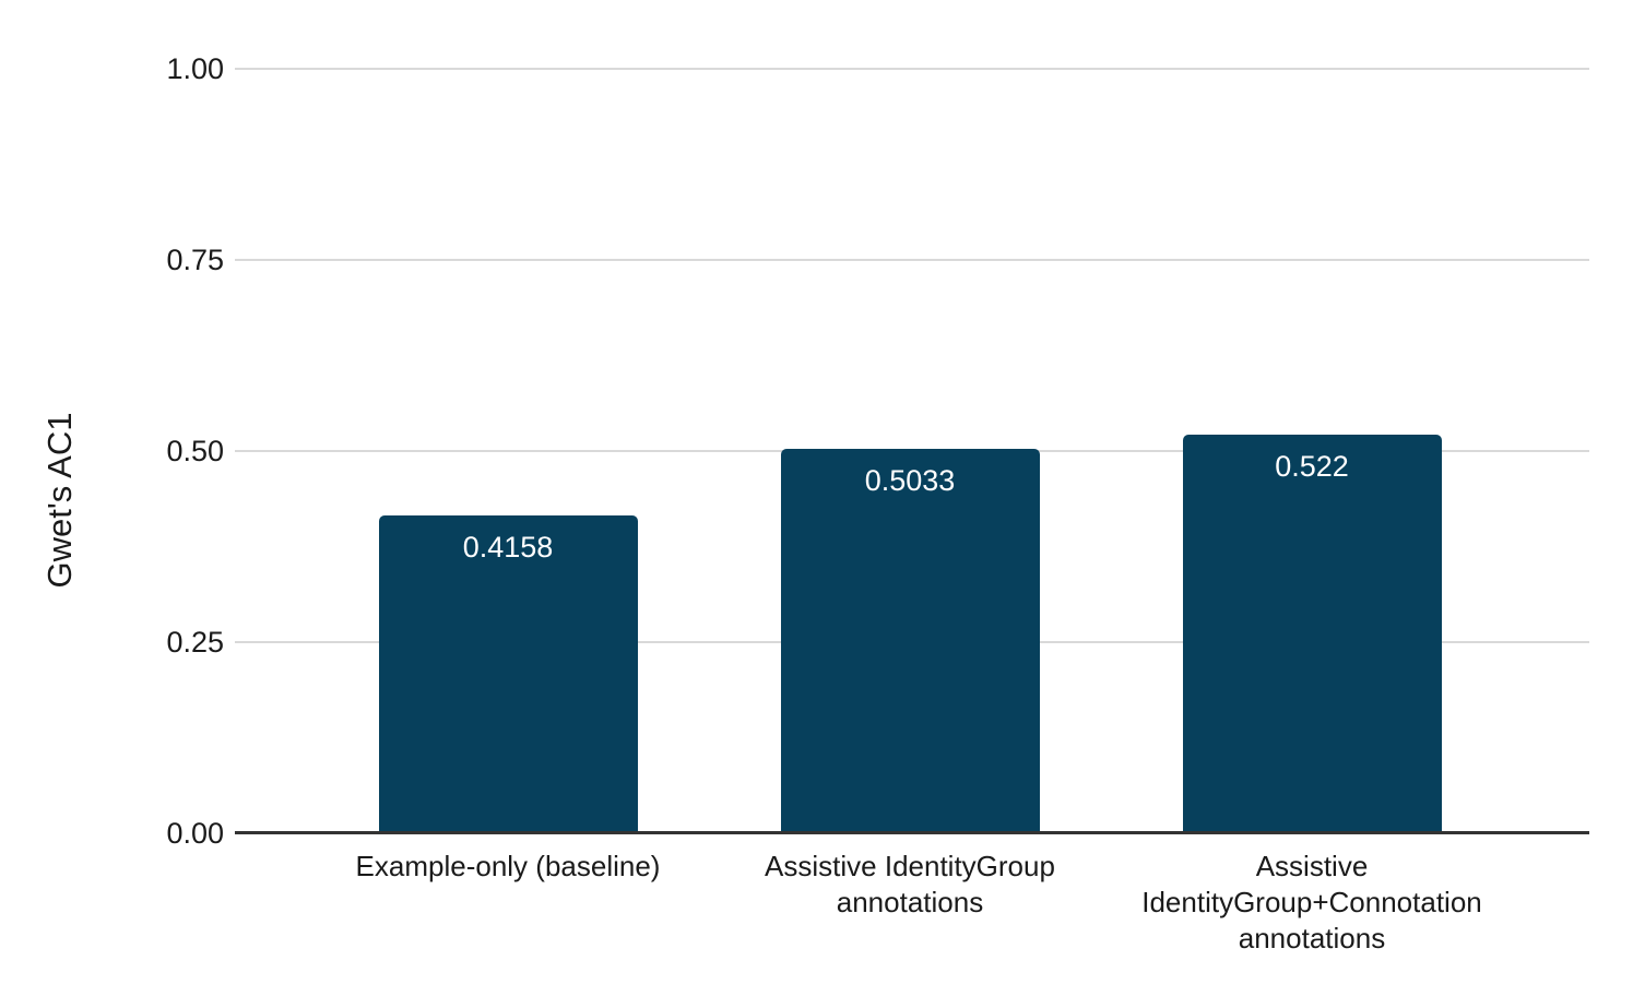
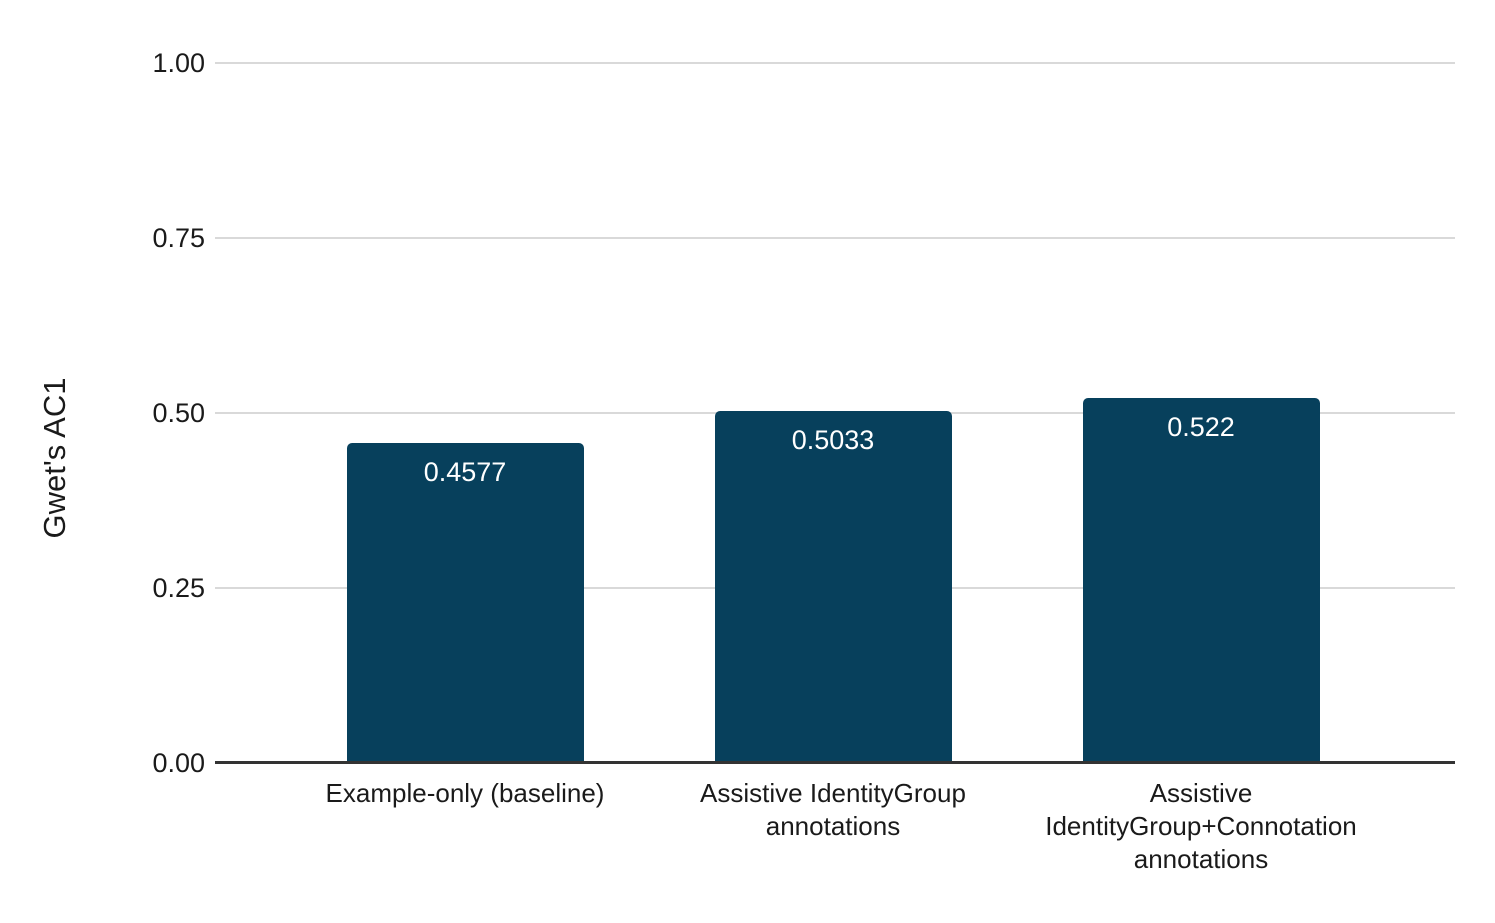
Example-only (baseline): 0.4158 -> 0.4577
